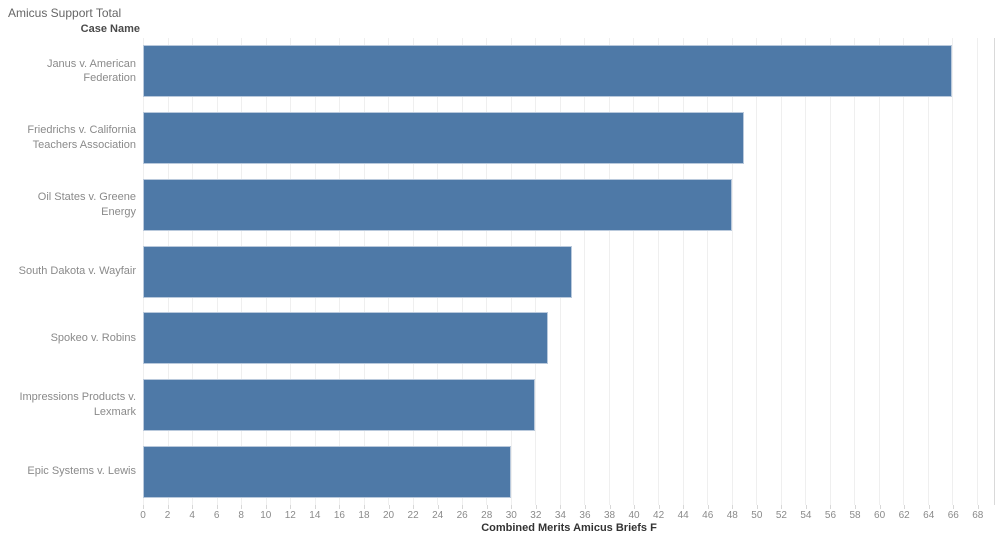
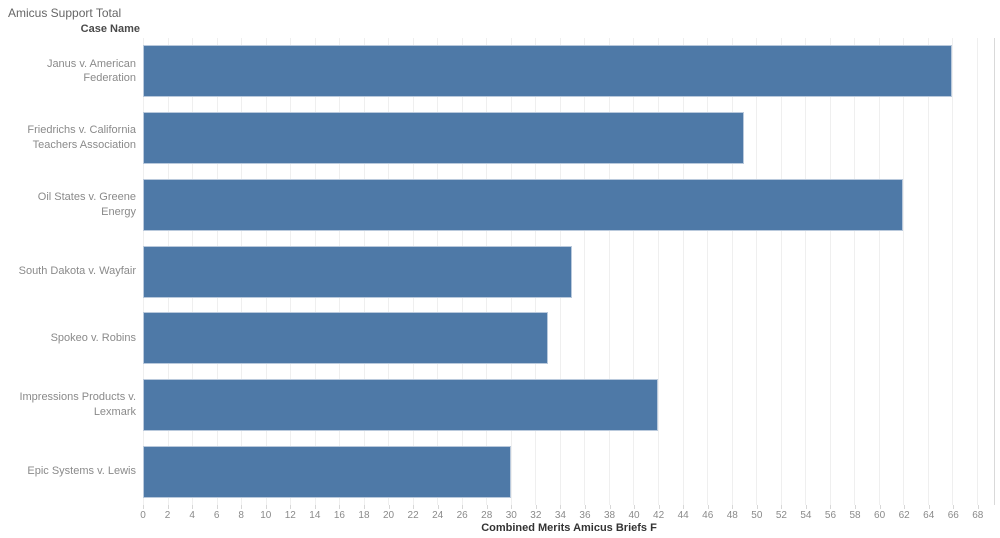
Oil States v. Greene Energy: 48 -> 62
Impressions Products v. Lexmark: 32 -> 42
